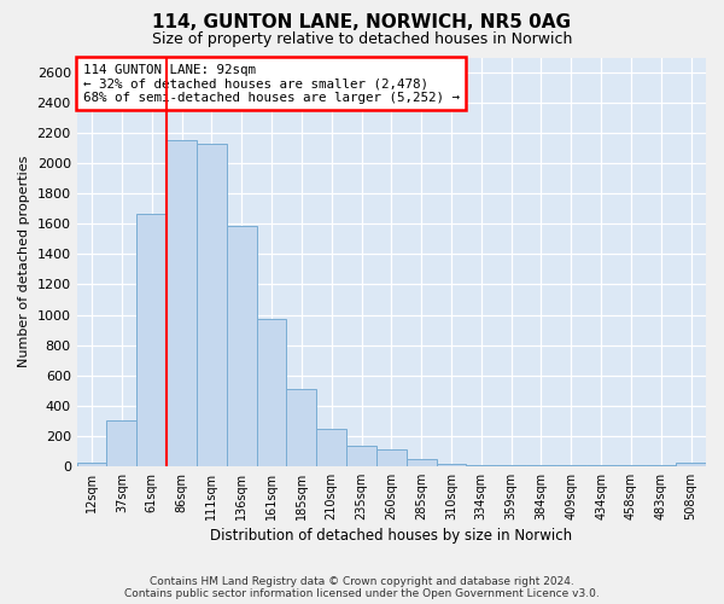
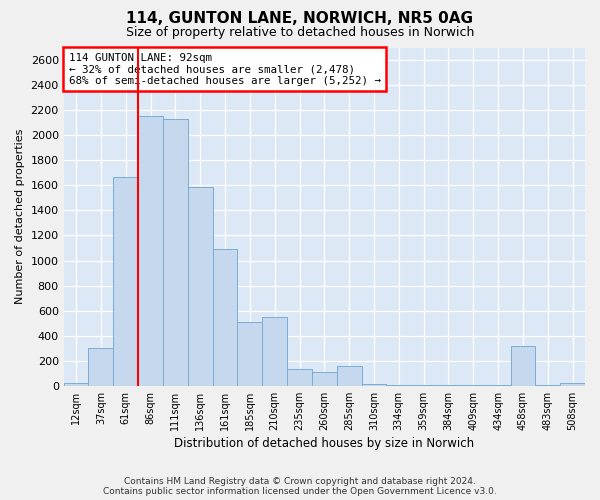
161sqm: 970 -> 1090
210sqm: 240 -> 550
285sqm: 50 -> 160
458sqm: 0 -> 320
